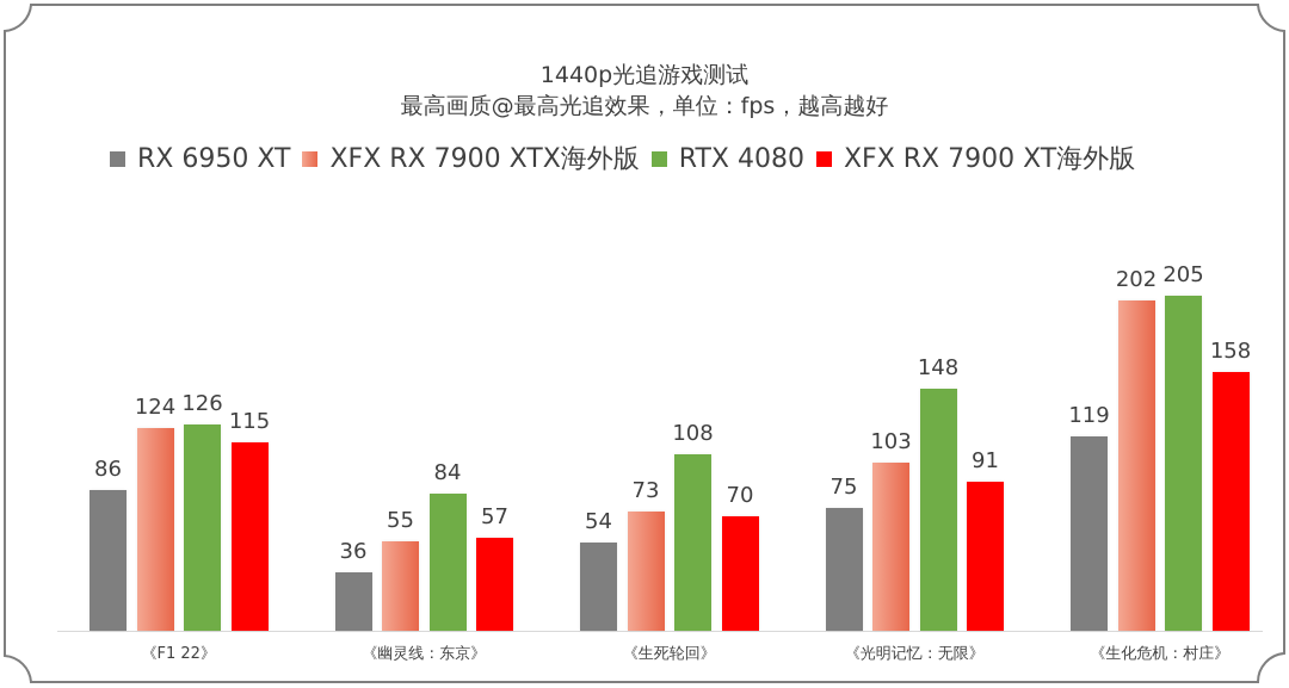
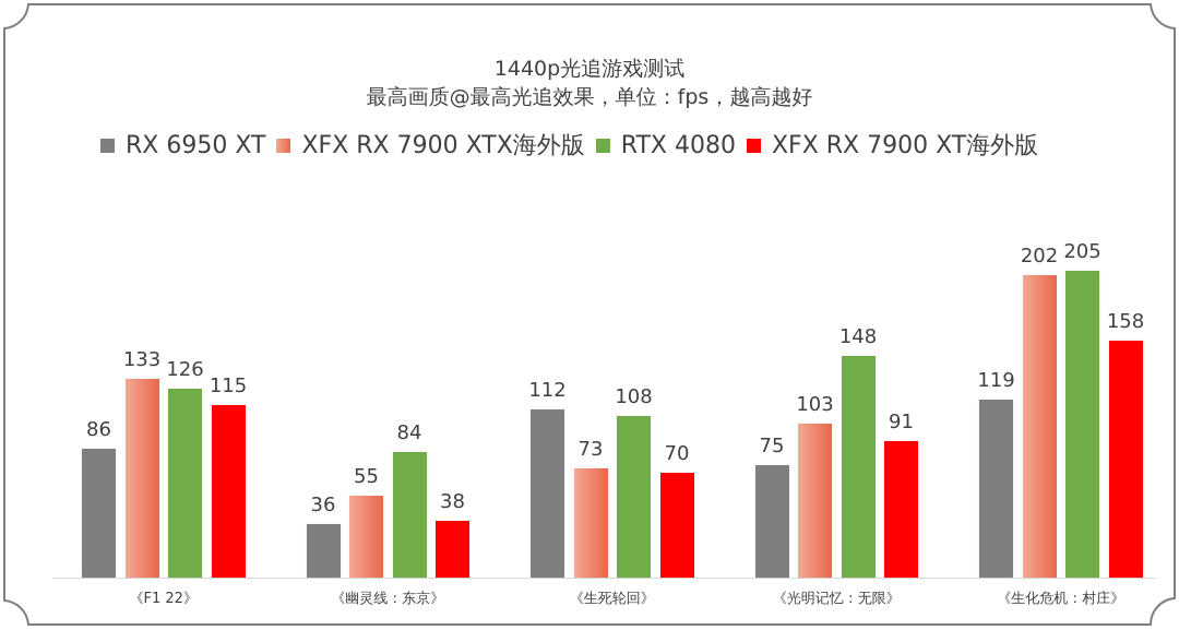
XFX RX 7900 XTX海外版/《F1 22》: 124 -> 133
XFX RX 7900 XT海外版/《幽灵线：东京》: 57 -> 38
RX 6950 XT/《生死轮回》: 54 -> 112
